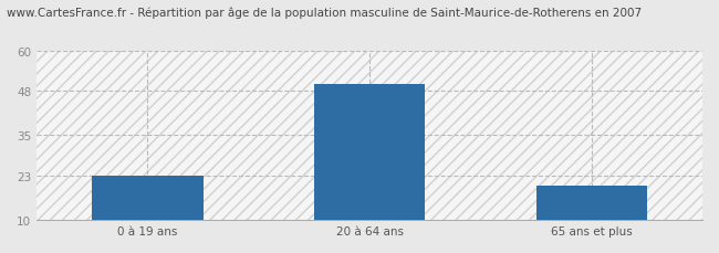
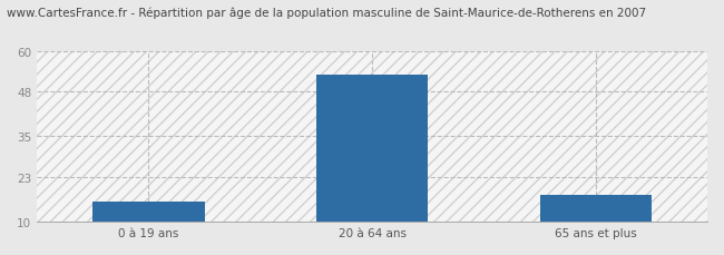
0 à 19 ans: 23 -> 16
20 à 64 ans: 50 -> 53
65 ans et plus: 20 -> 18
